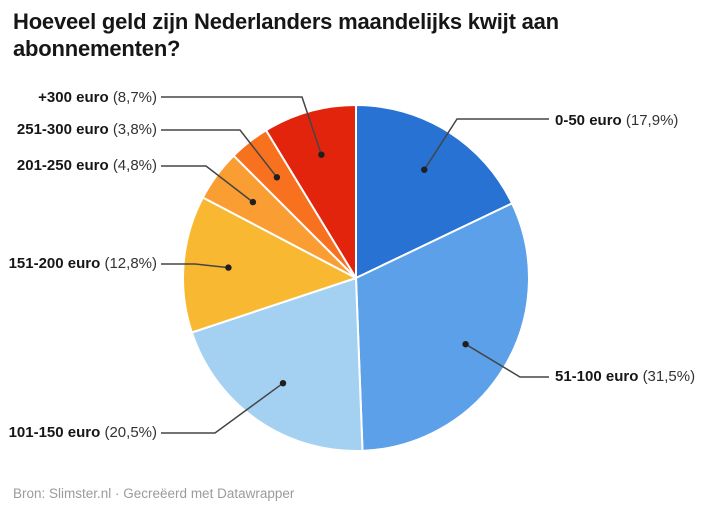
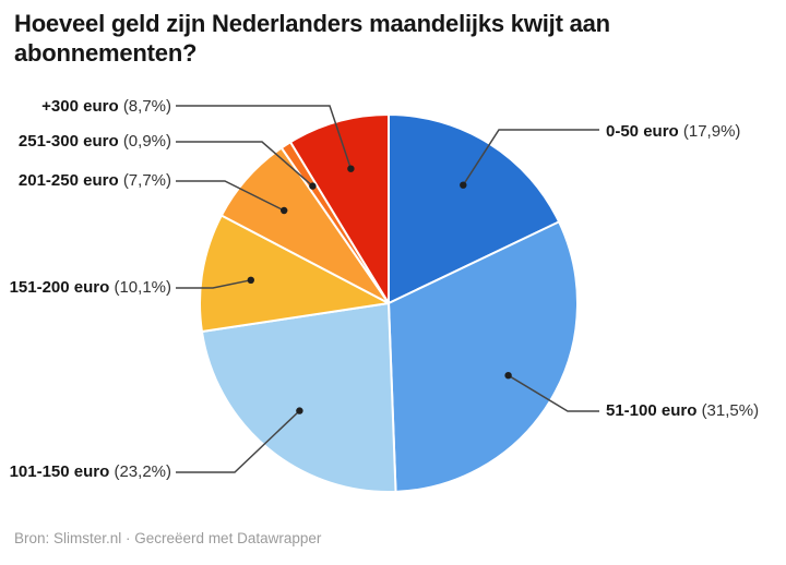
101-150 euro: 20,5% -> 23,2%
151-200 euro: 12,8% -> 10,1%
201-250 euro: 4,8% -> 7,7%
251-300 euro: 3,8% -> 0,9%
